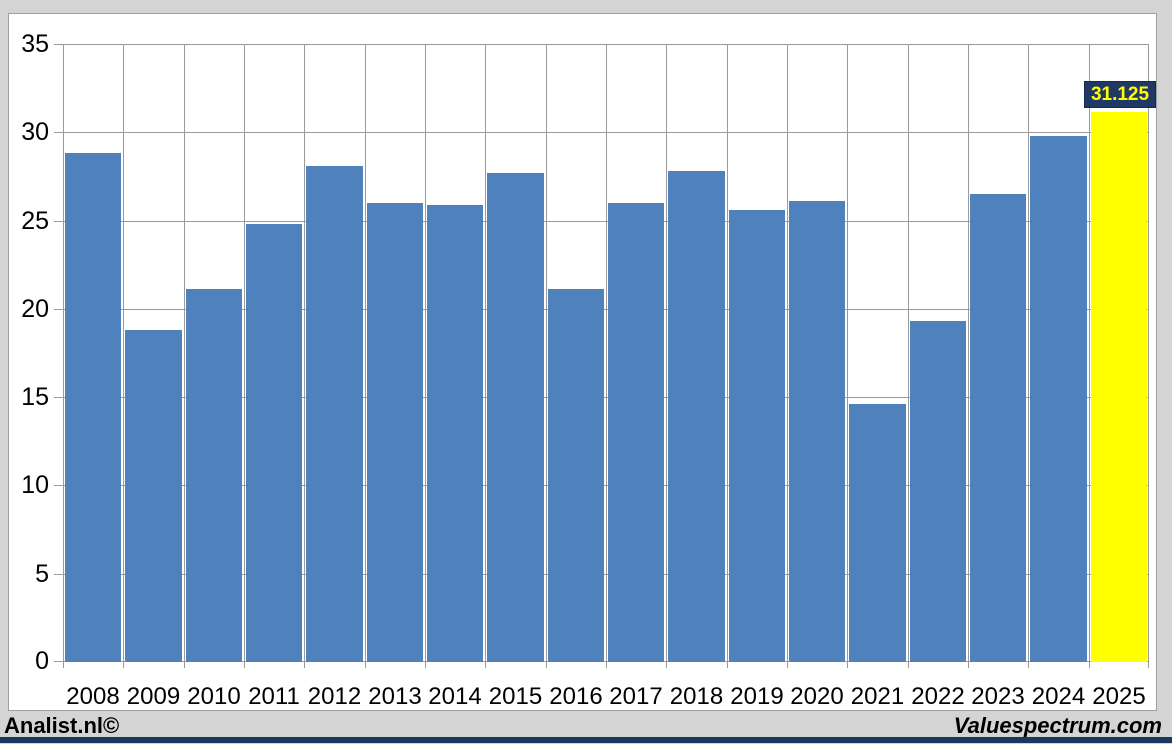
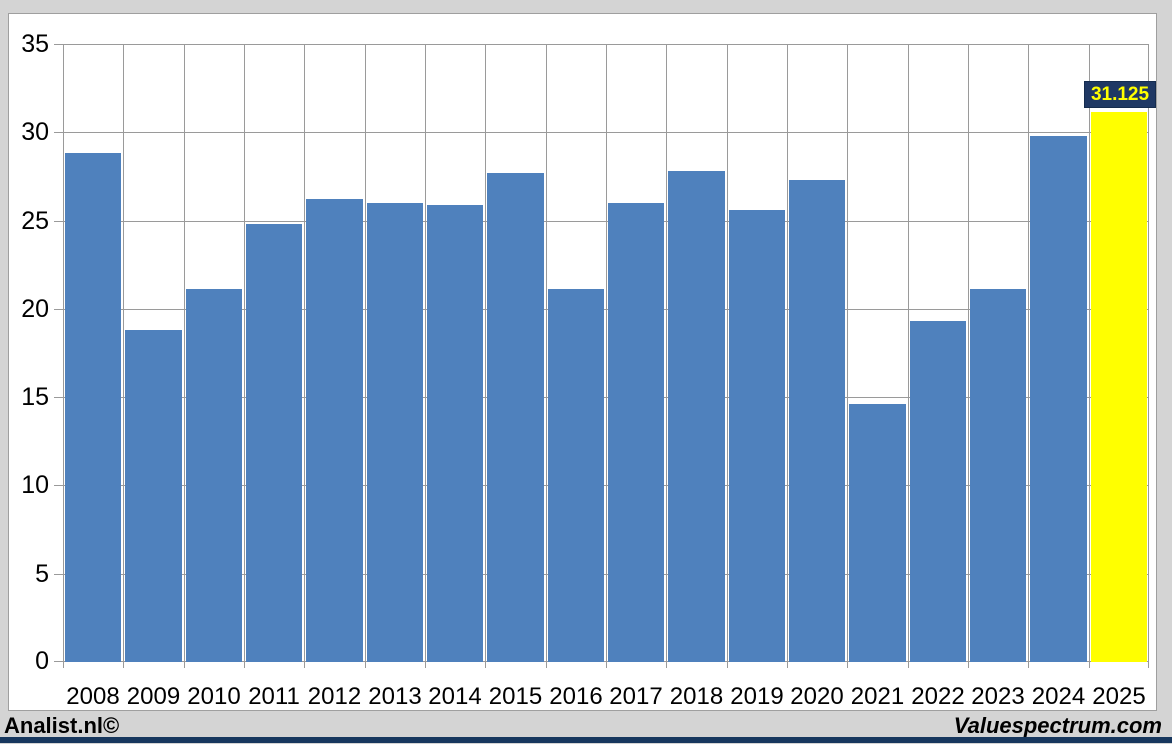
2012: 28.1 -> 26.2
2020: 26.1 -> 27.3
2023: 26.5 -> 21.1
